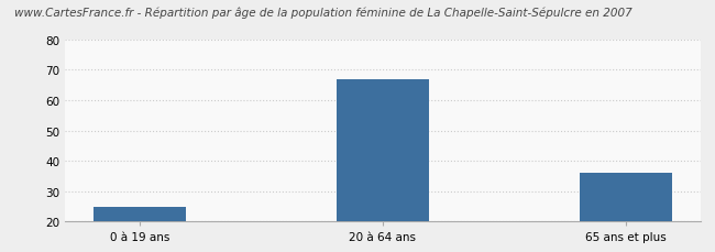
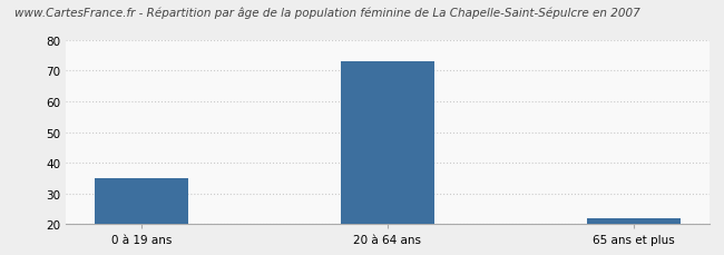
0 à 19 ans: 25 -> 35
20 à 64 ans: 67 -> 73
65 ans et plus: 36 -> 22
